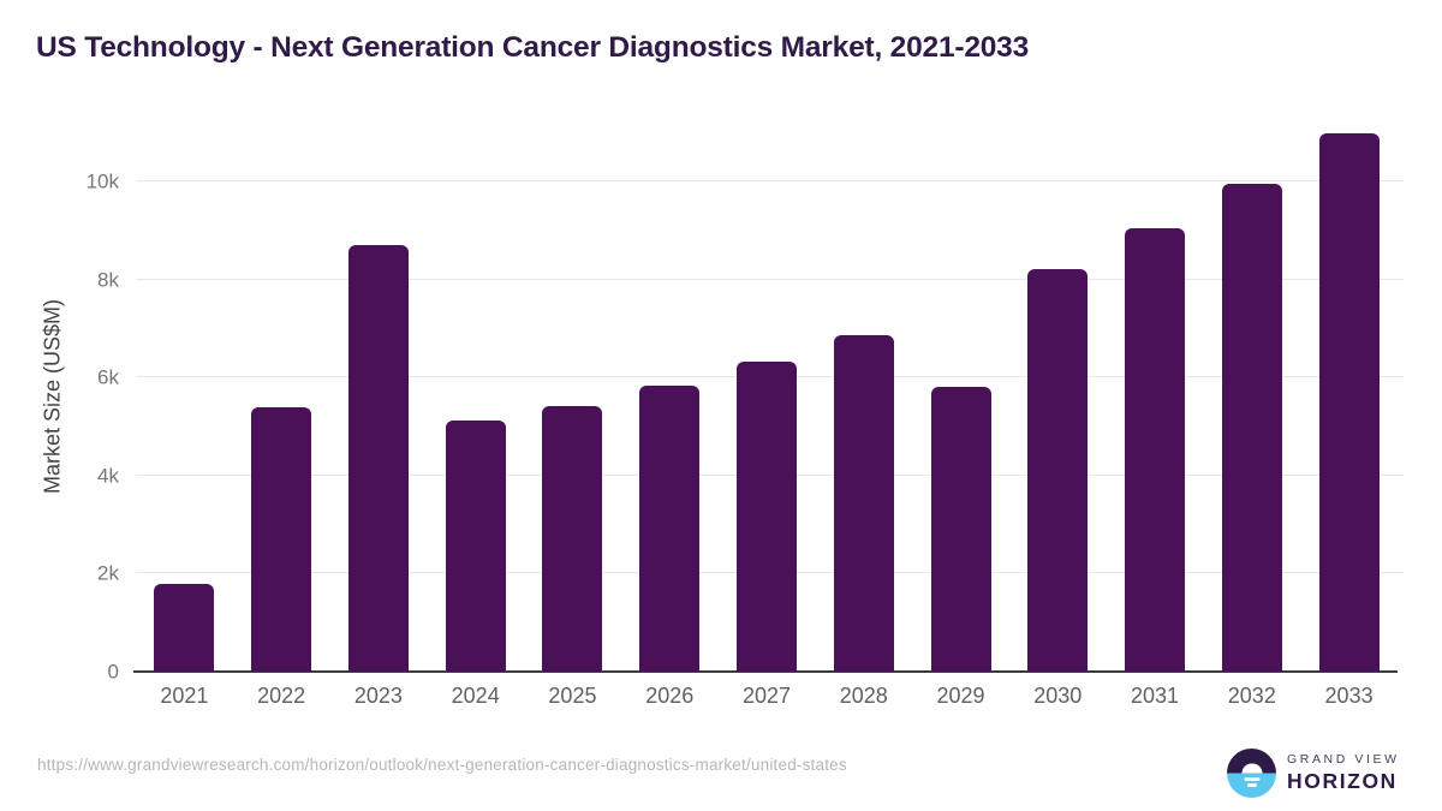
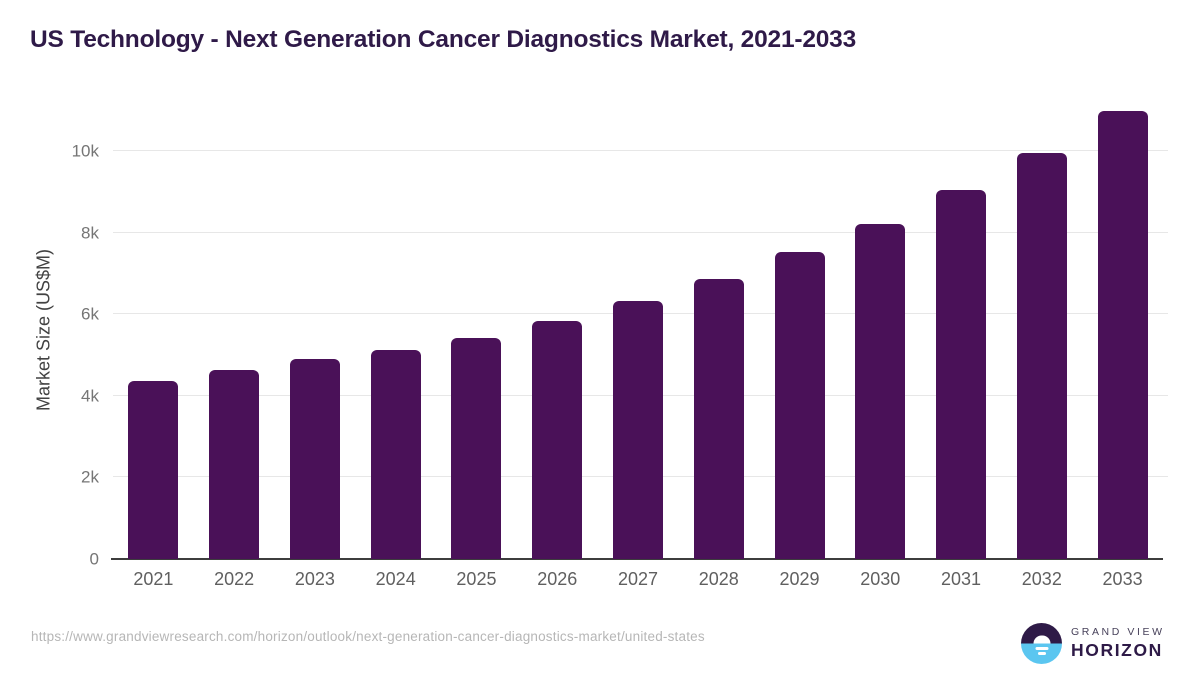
2021: 1.8k -> 4.4k
2022: 5.4k -> 4.6k
2023: 8.7k -> 4.9k
2029: 5.8k -> 7.5k
